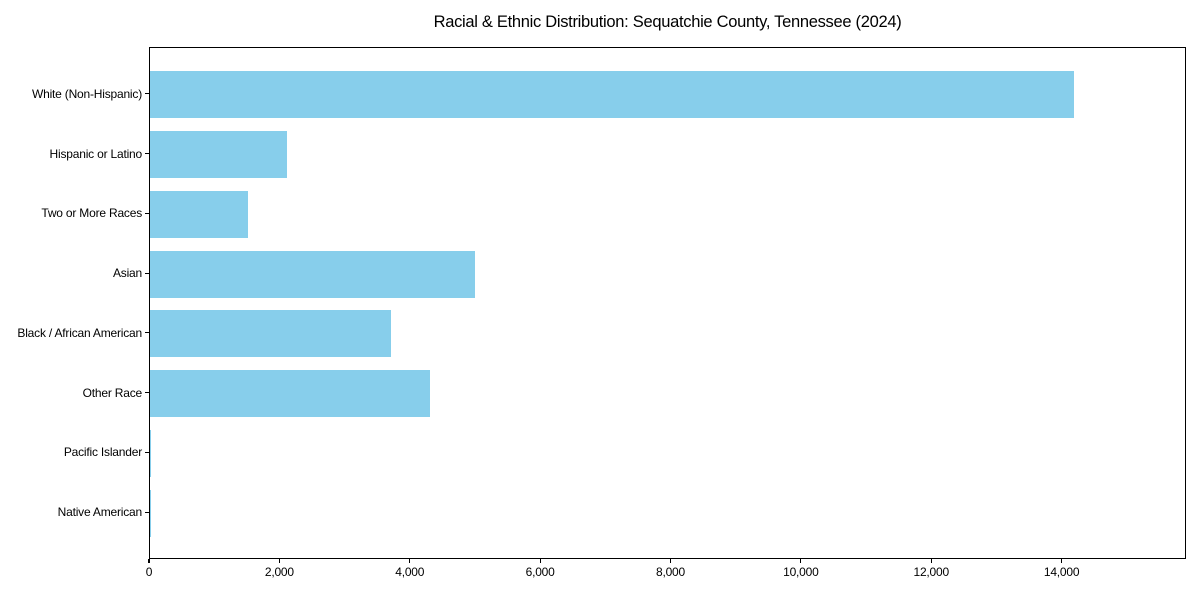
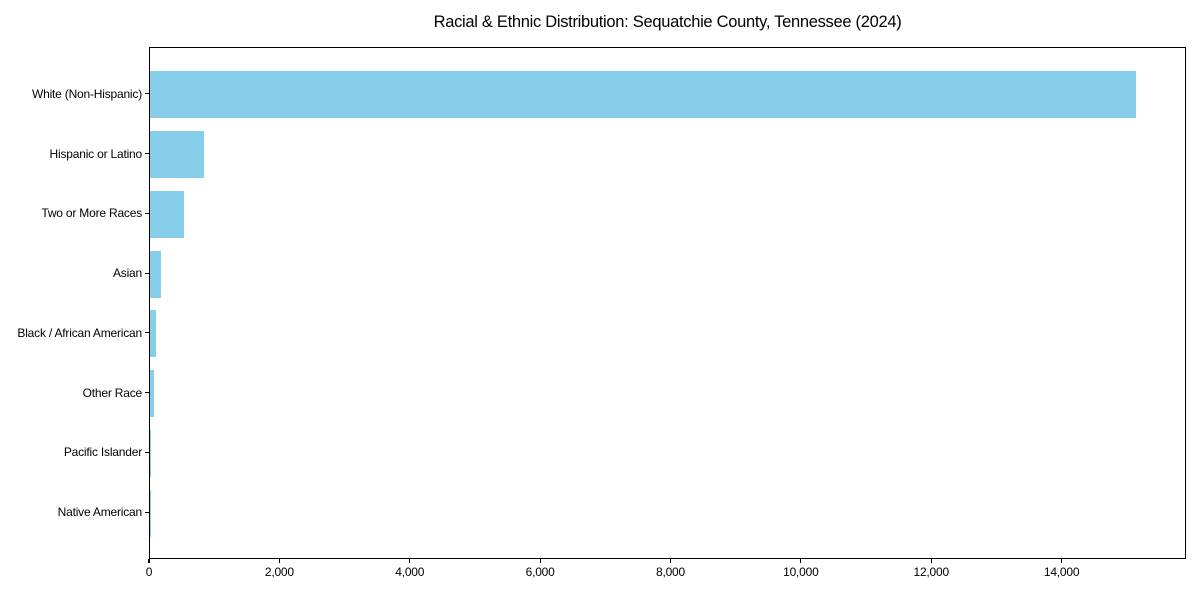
White (Non-Hispanic): 14200 -> 15200
Hispanic or Latino: 2100 -> 800
Two or More Races: 1500 -> 500
Asian: 5000 -> 200
Black / African American: 3700 -> 100
Other Race: 4300 -> 100
